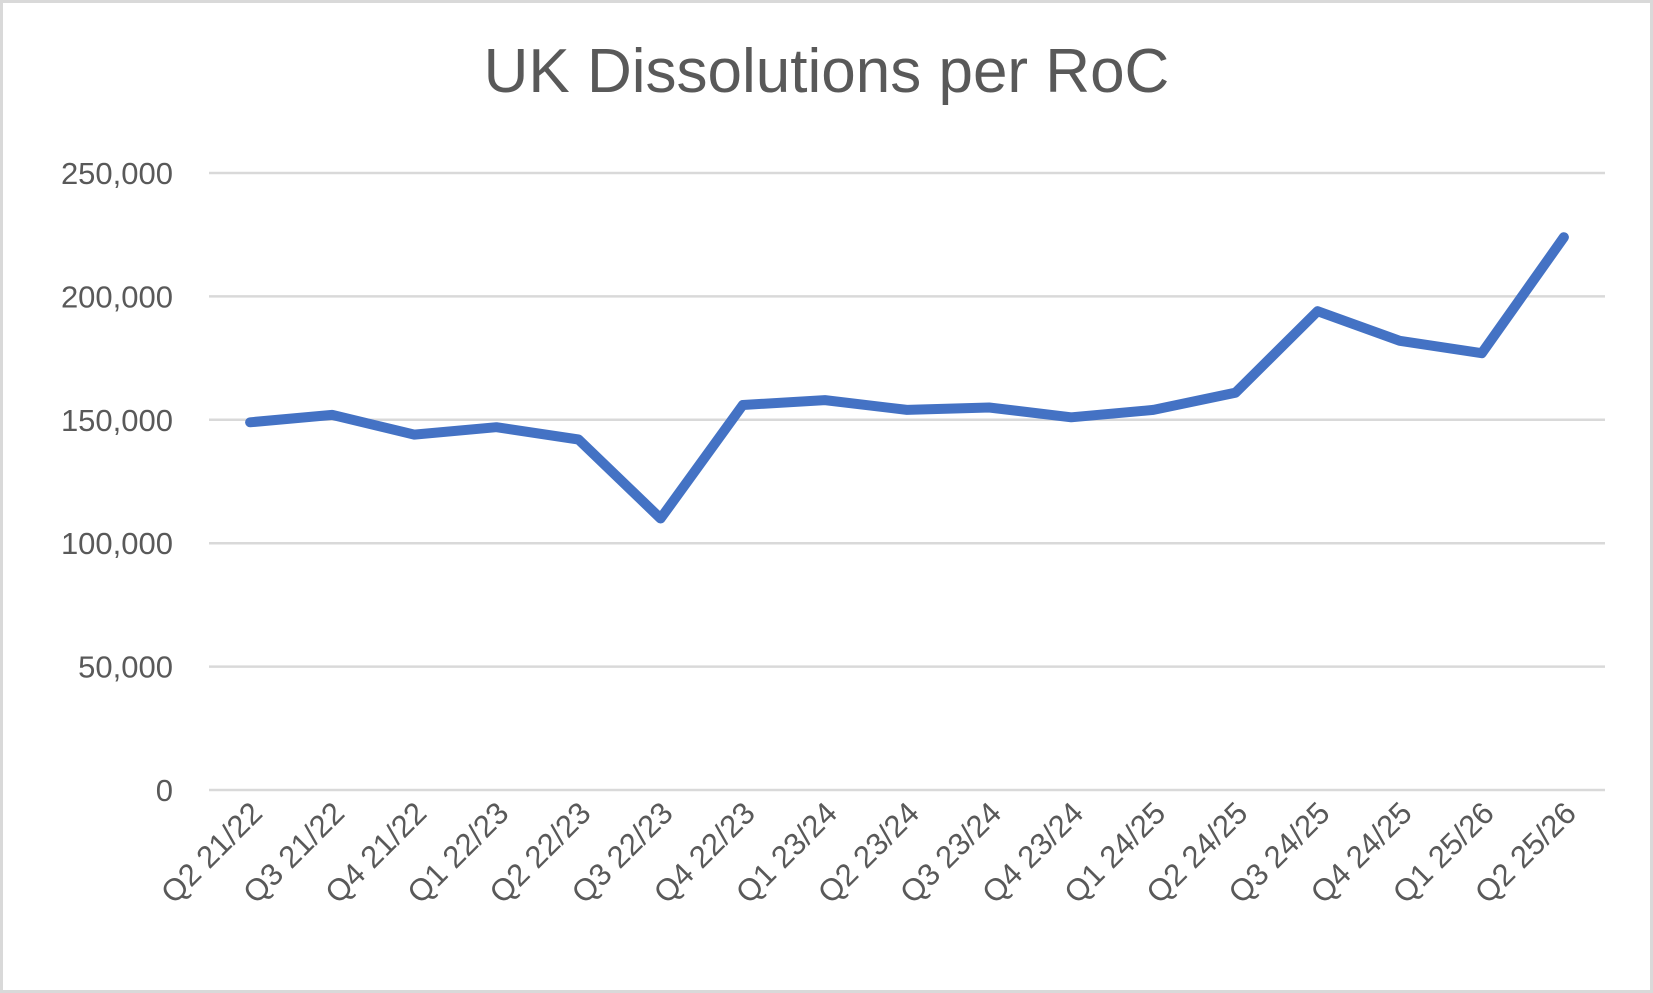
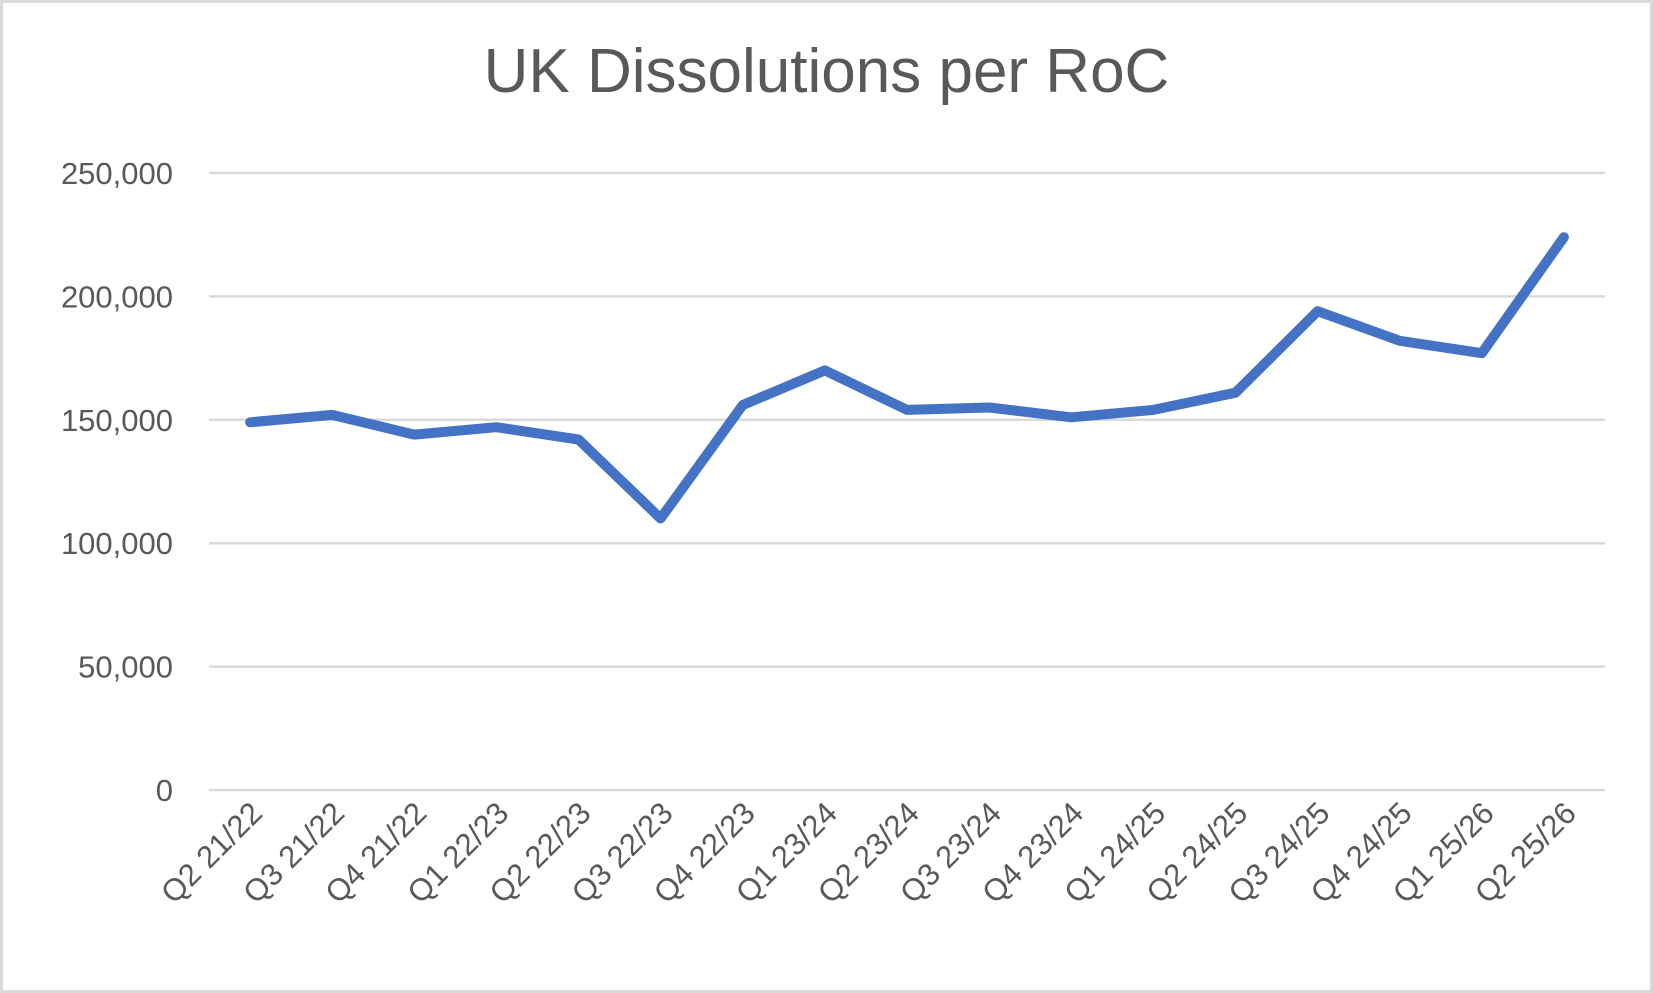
Q1 23/24: 158000 -> 170000
